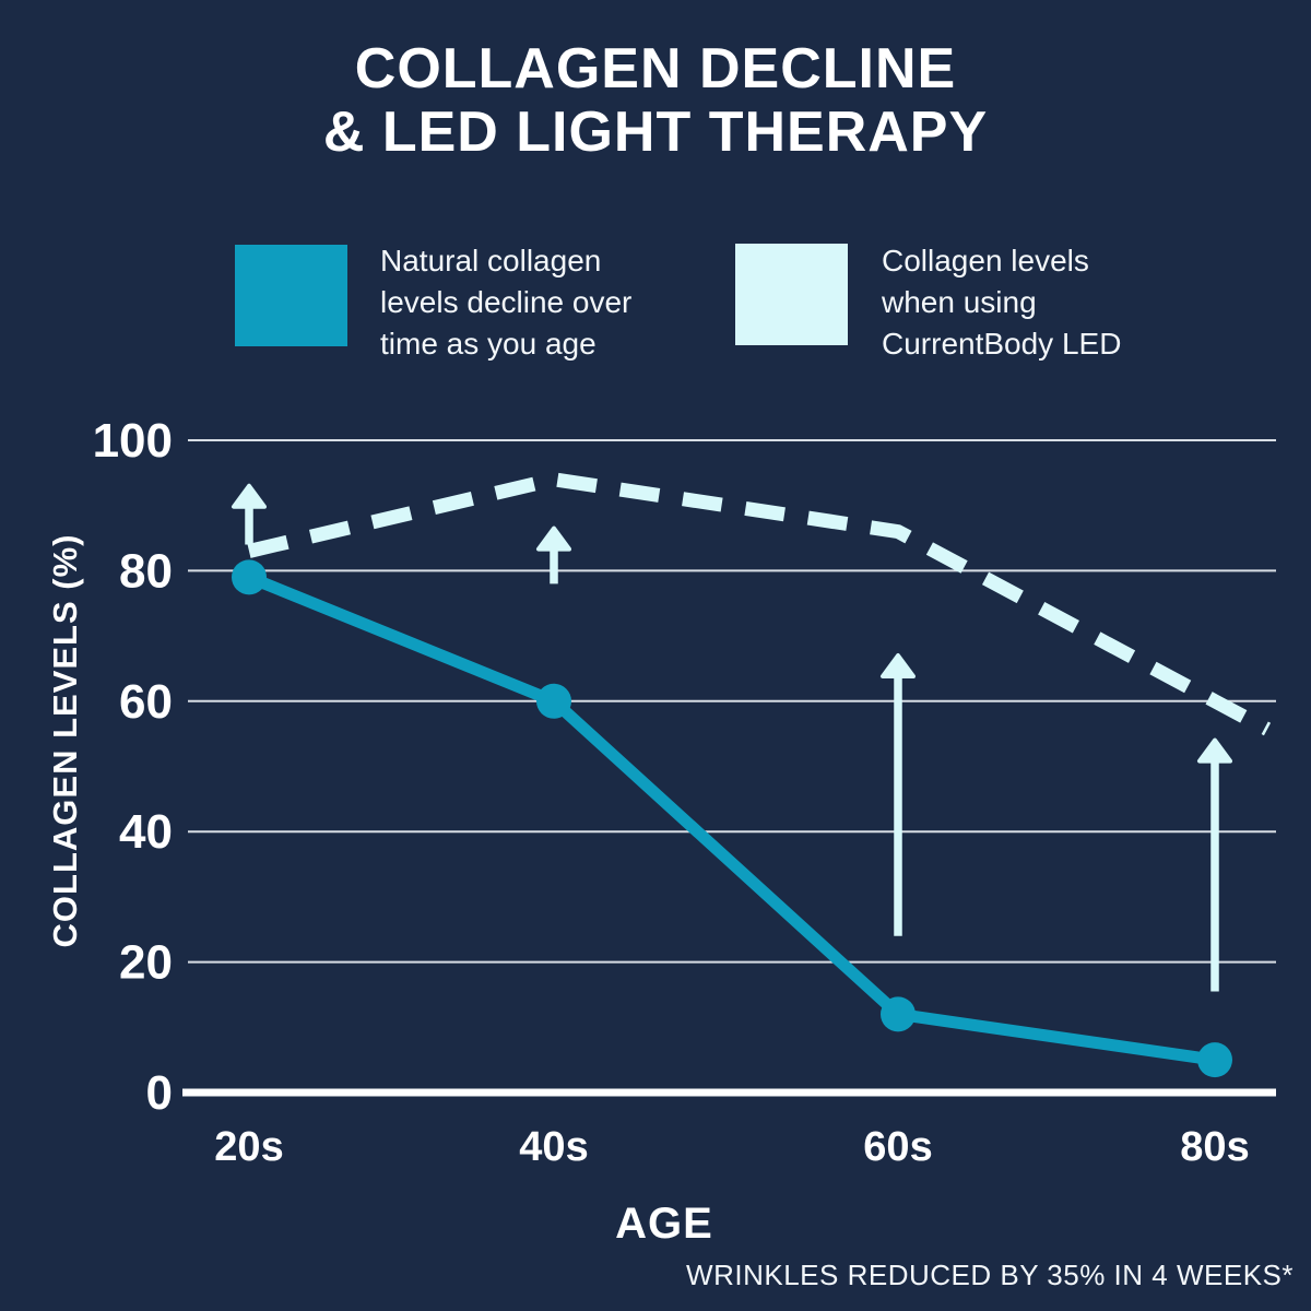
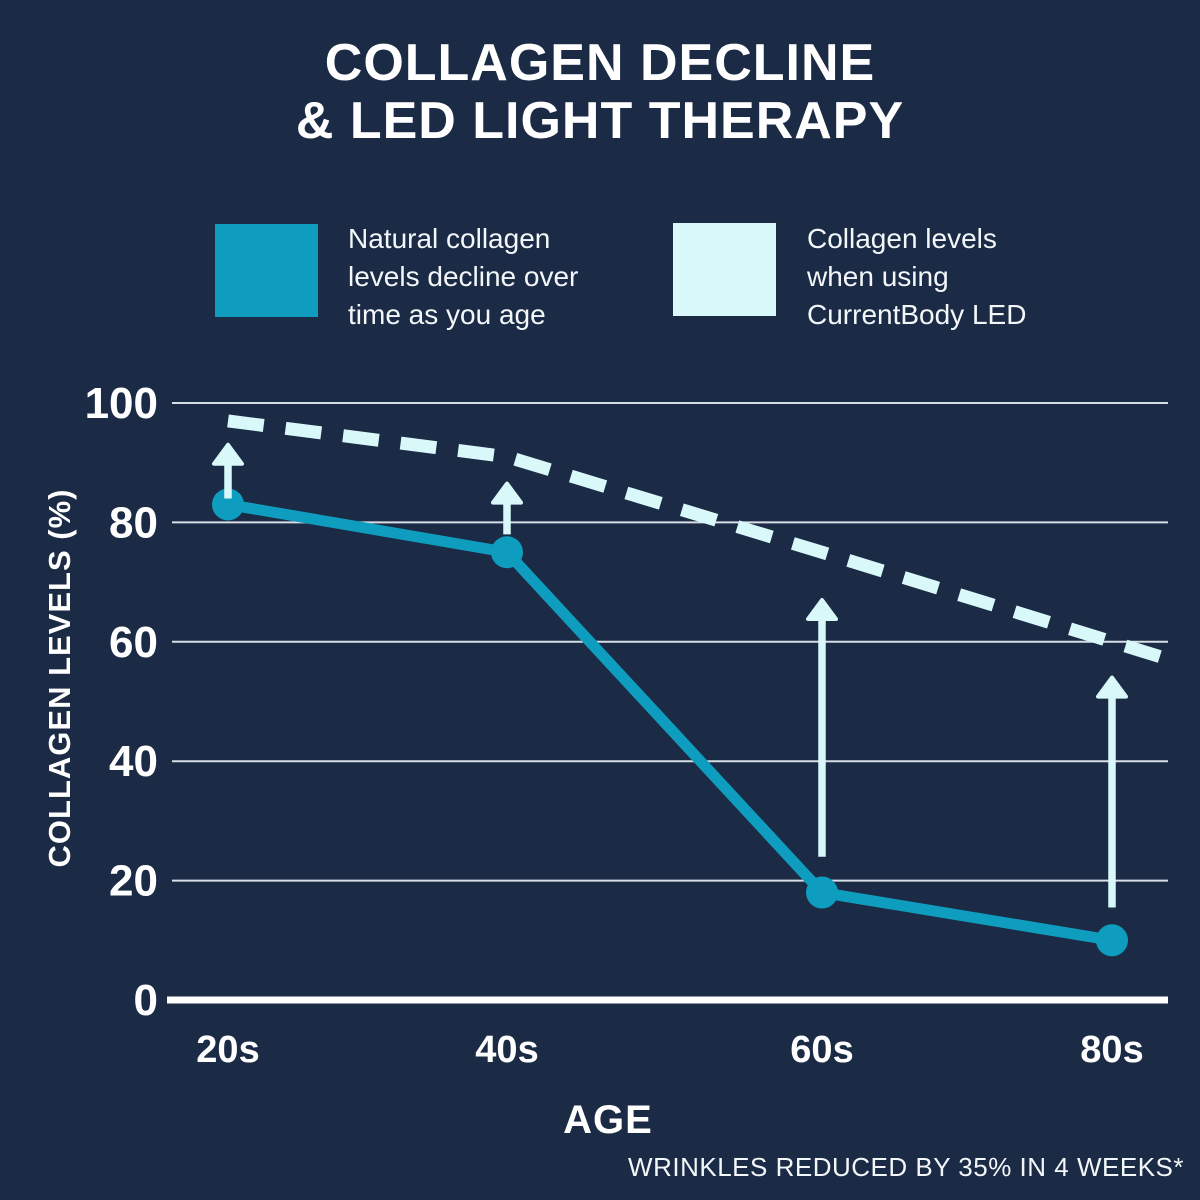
Natural collagen levels decline over time as you age/20s: 79 -> 83
Collagen levels when using CurrentBody LED/20s: 83 -> 97
Natural collagen levels decline over time as you age/40s: 60 -> 75
Collagen levels when using CurrentBody LED/40s: 94 -> 91
Natural collagen levels decline over time as you age/60s: 12 -> 18
Collagen levels when using CurrentBody LED/60s: 86 -> 75
Natural collagen levels decline over time as you age/80s: 5 -> 10
